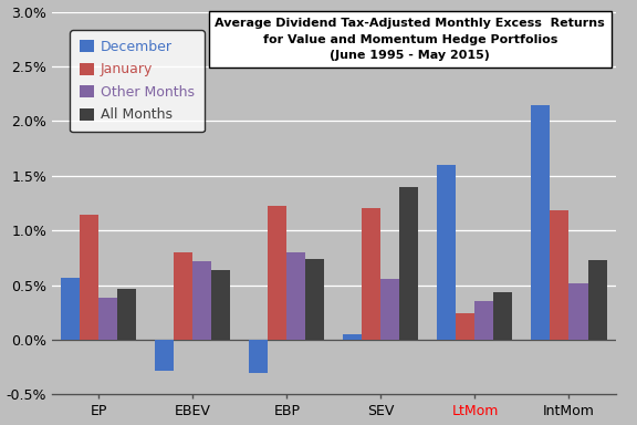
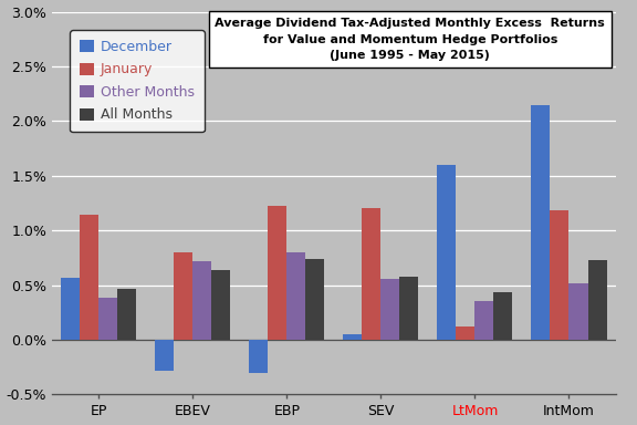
All Months/SEV: 1.40% -> 0.58%
January/LtMom: 0.24% -> 0.12%
